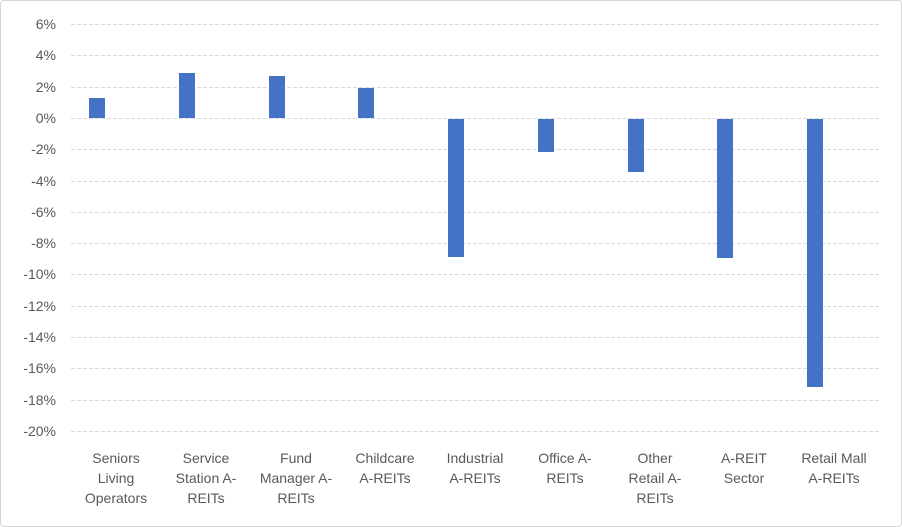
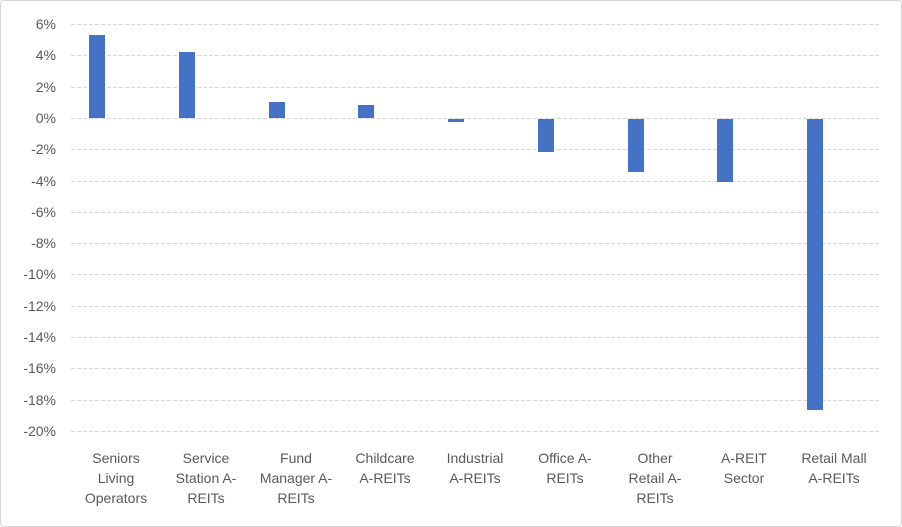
Seniors Living Operators: 1.3% -> 5.3%
Service Station A-REITs: 2.9% -> 4.2%
Fund Manager A-REITs: 2.7% -> 1.0%
Childcare A-REITs: 1.9% -> 0.8%
Industrial A-REITs: -8.8% -> -0.2%
A-REIT Sector: -8.9% -> -4.0%
Retail Mall A-REITs: -17.1% -> -18.6%
